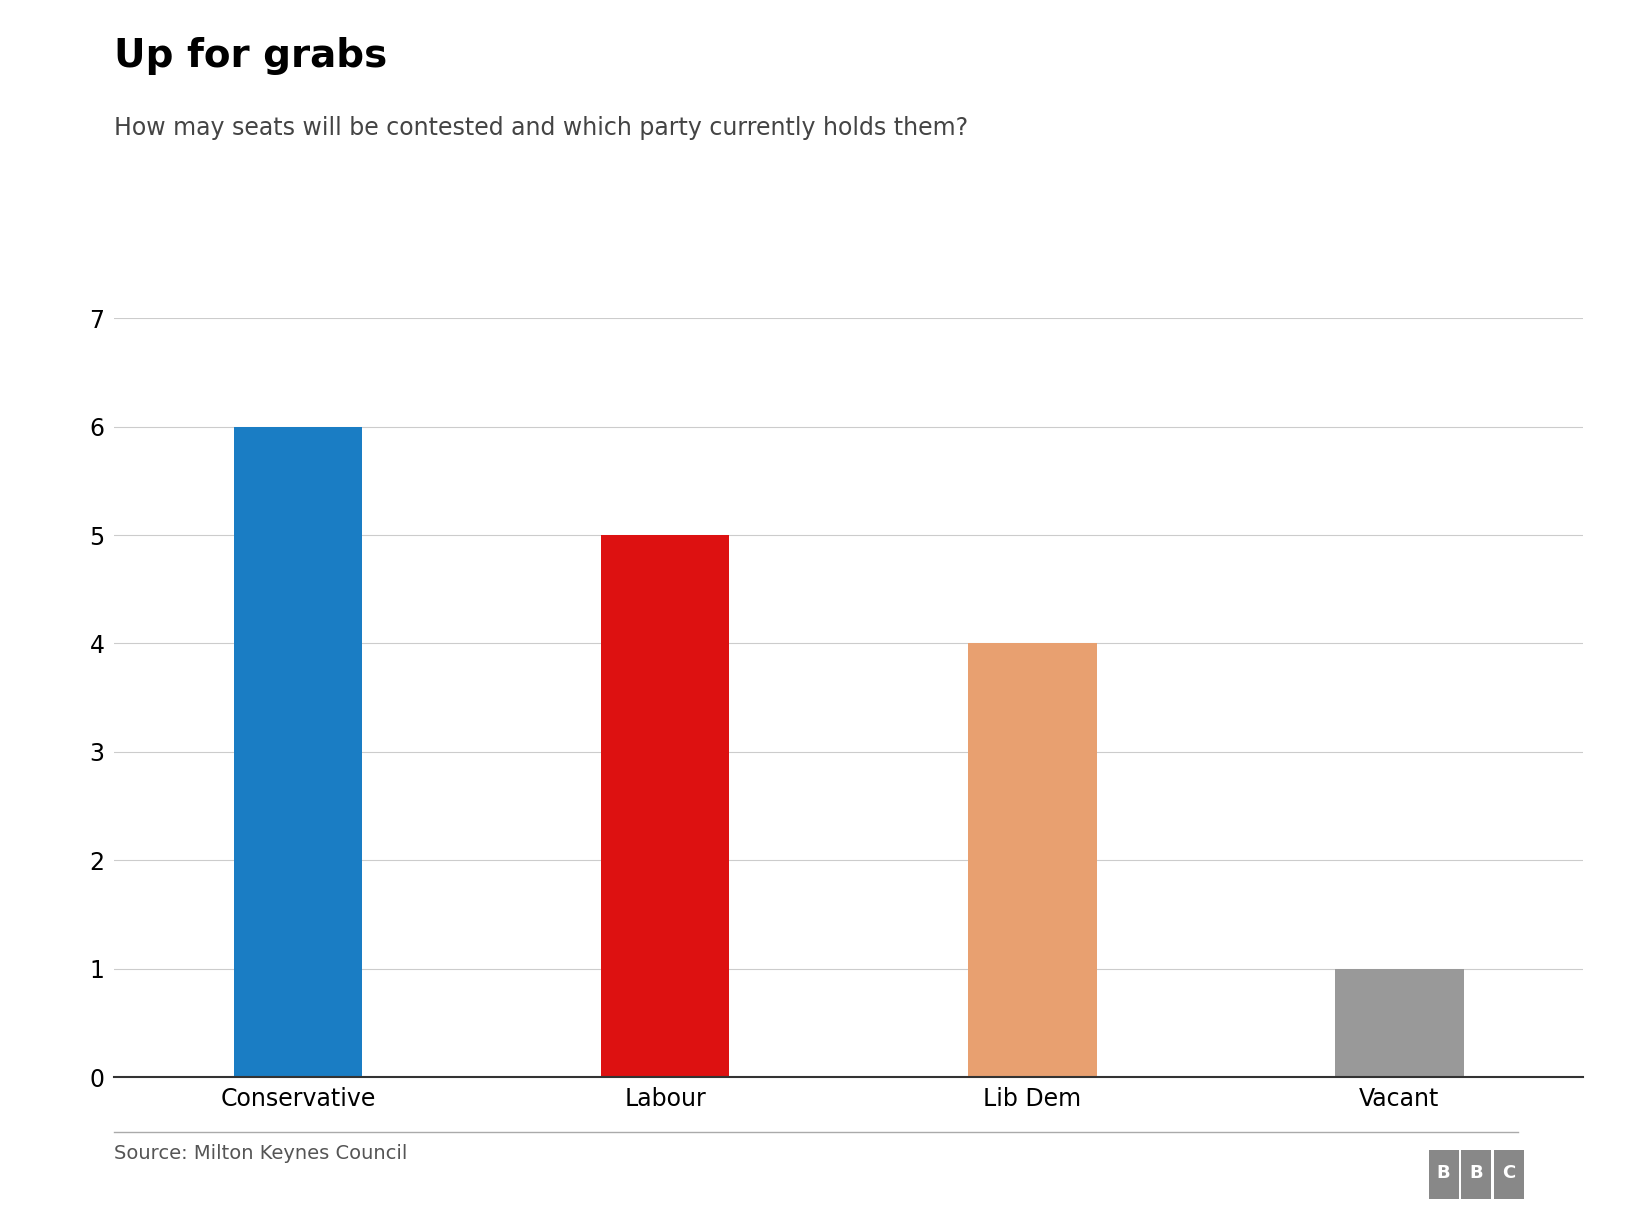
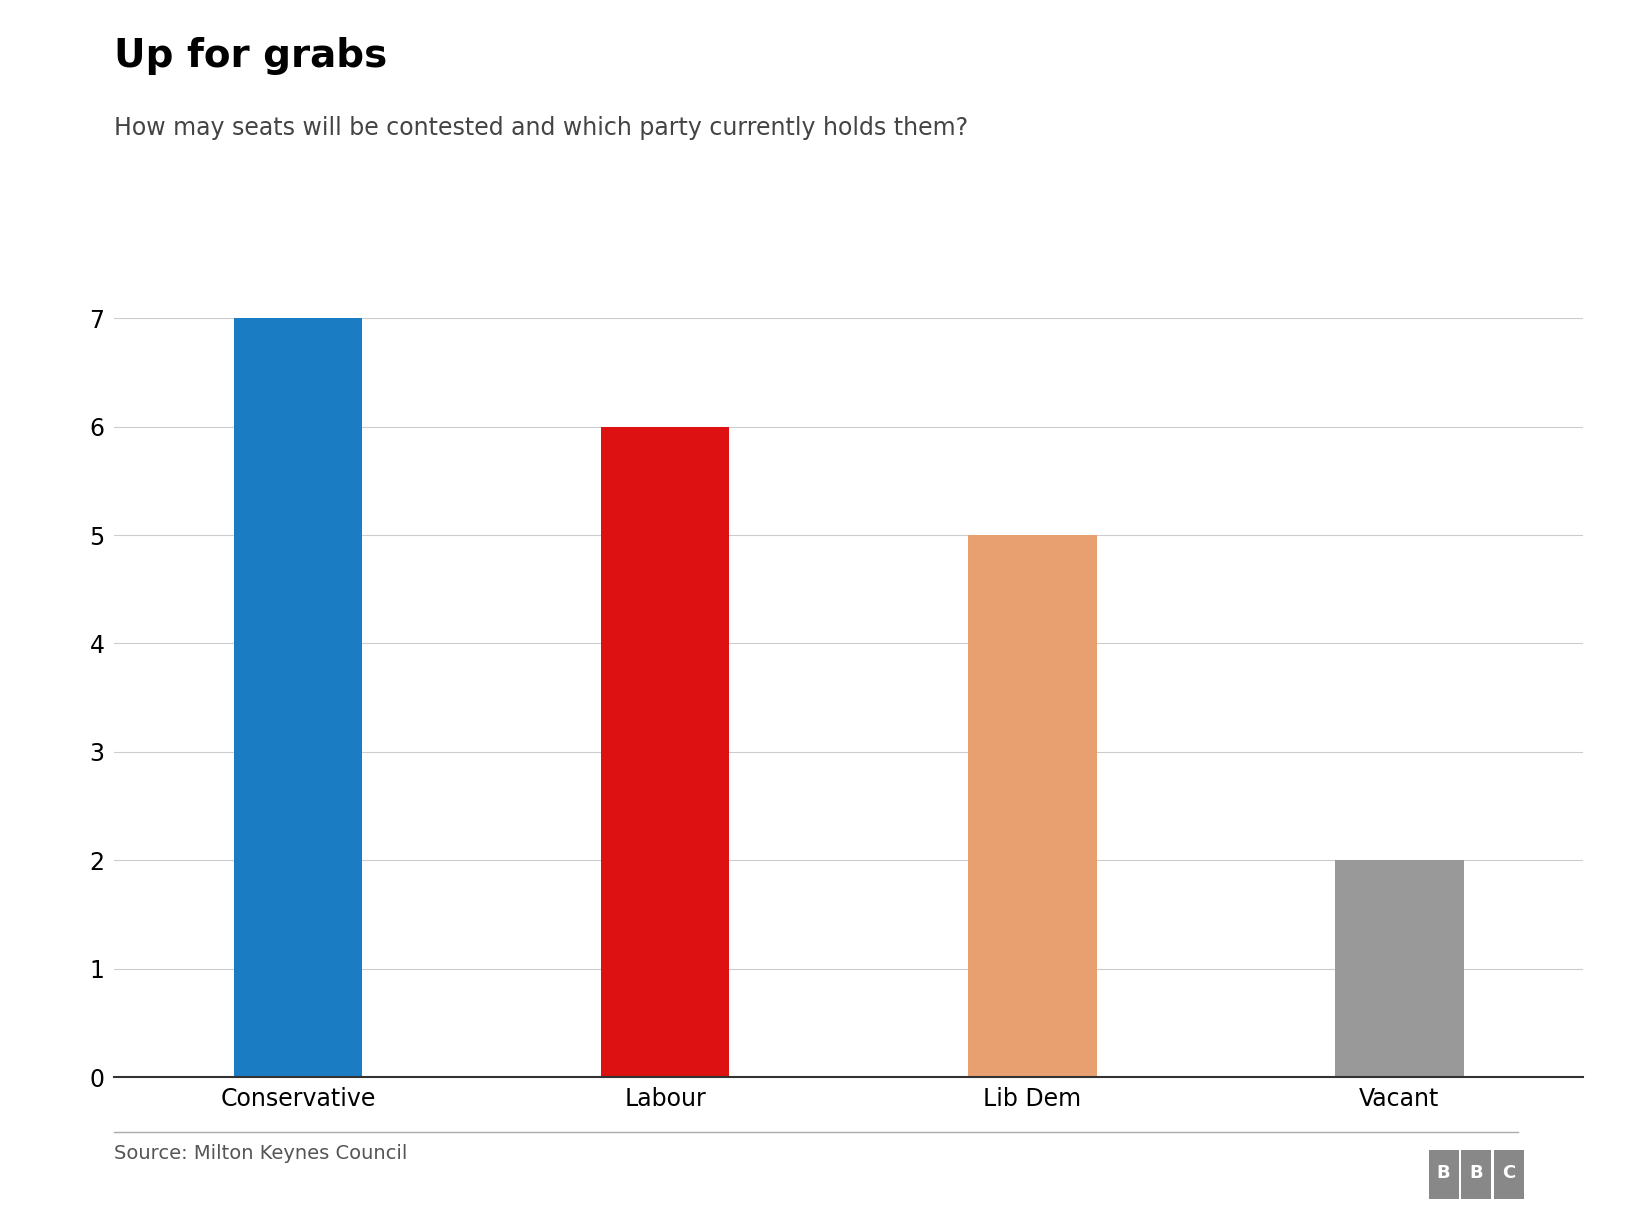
Conservative: 6 -> 7
Labour: 5 -> 6
Lib Dem: 4 -> 5
Vacant: 1 -> 2
